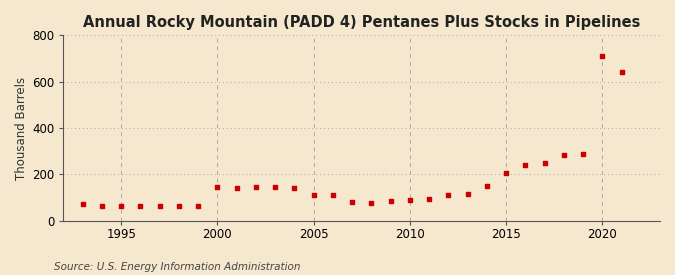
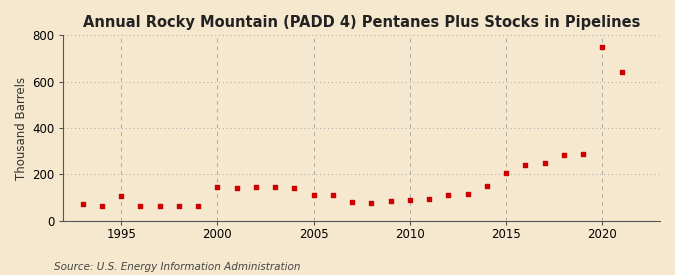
1995: 63 -> 105
2020: 710 -> 750
